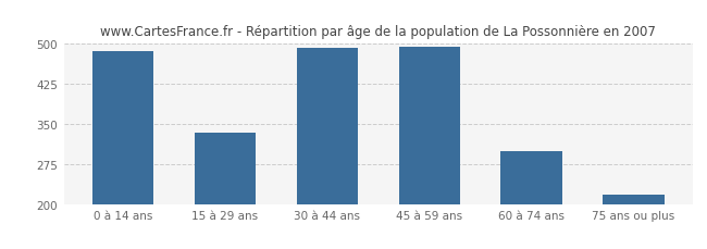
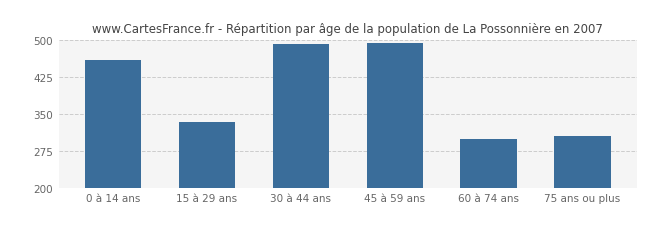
0 à 14 ans: 487 -> 460
75 ans ou plus: 218 -> 305
